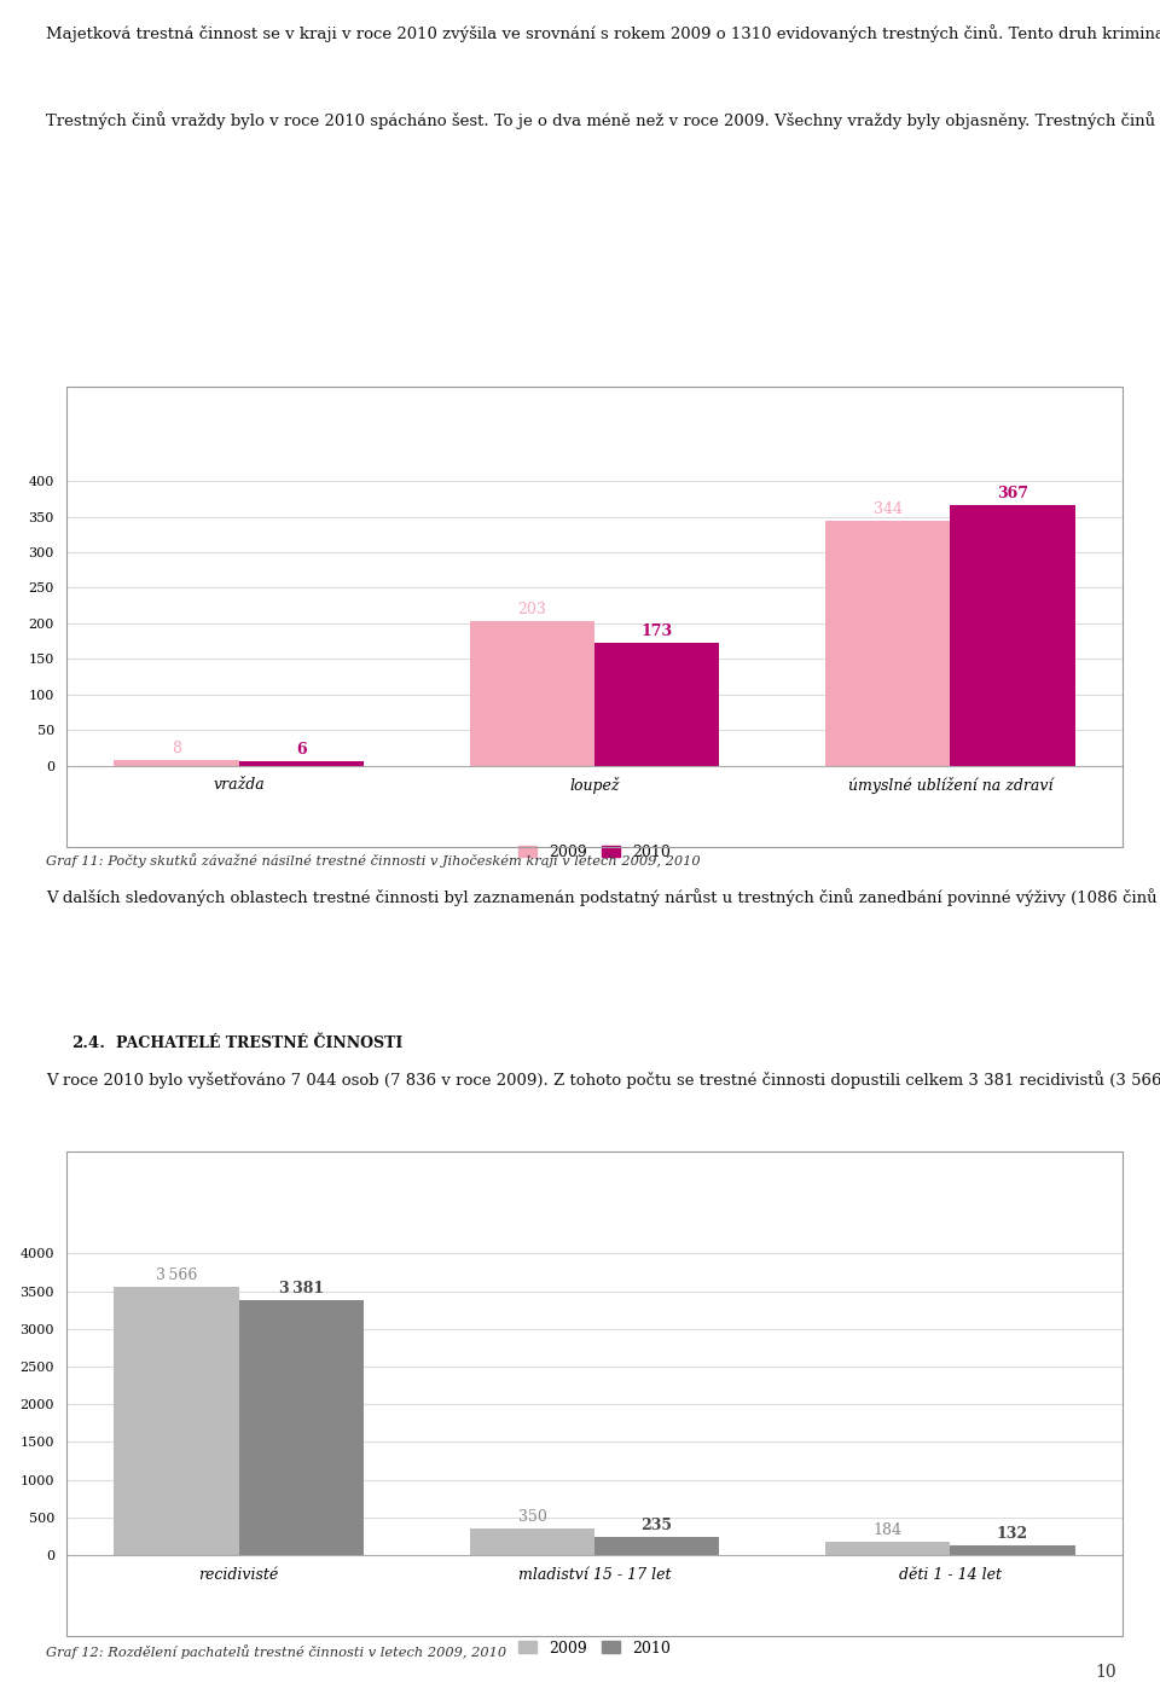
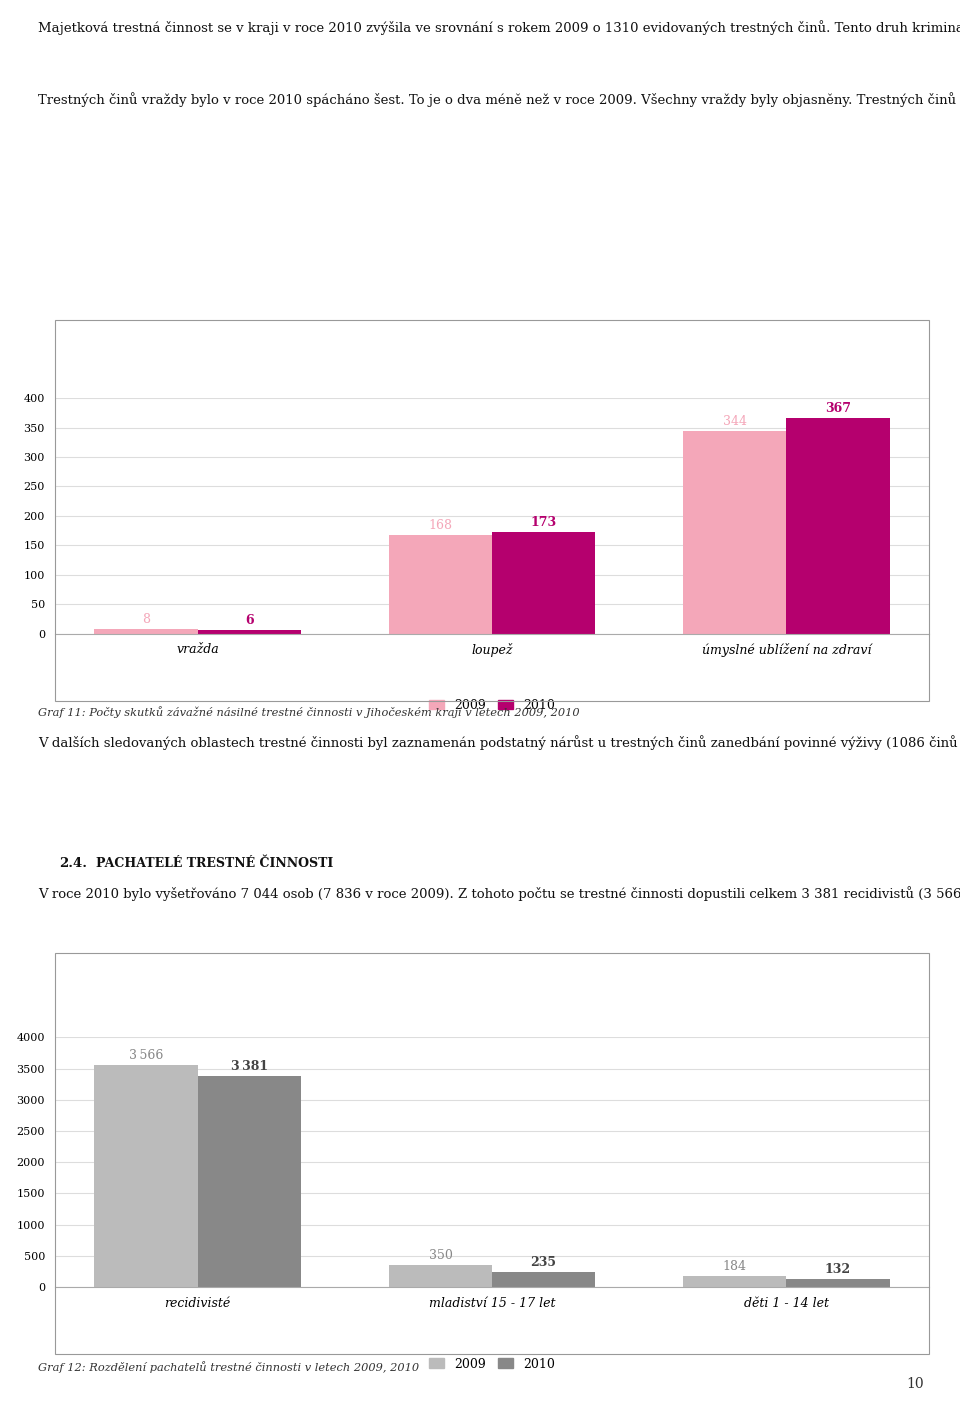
2009/loupež: 203 -> 168
